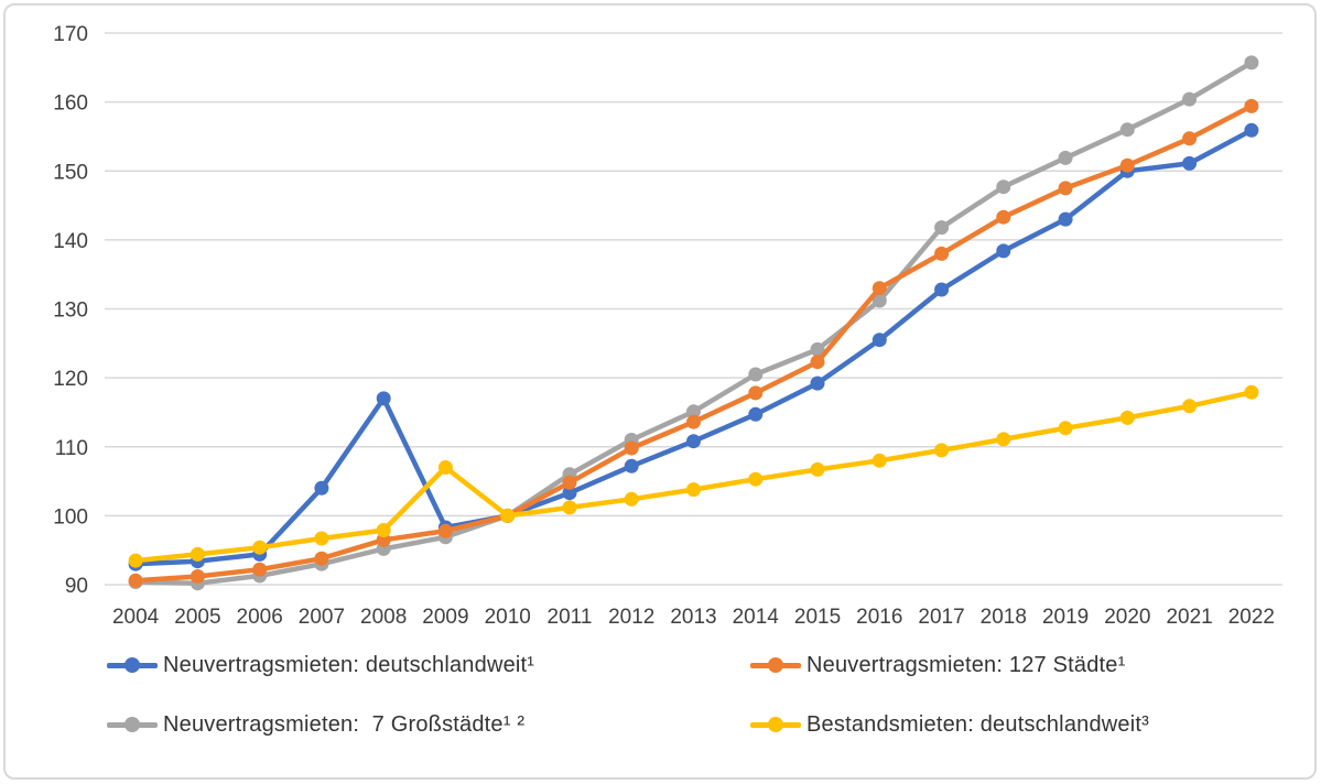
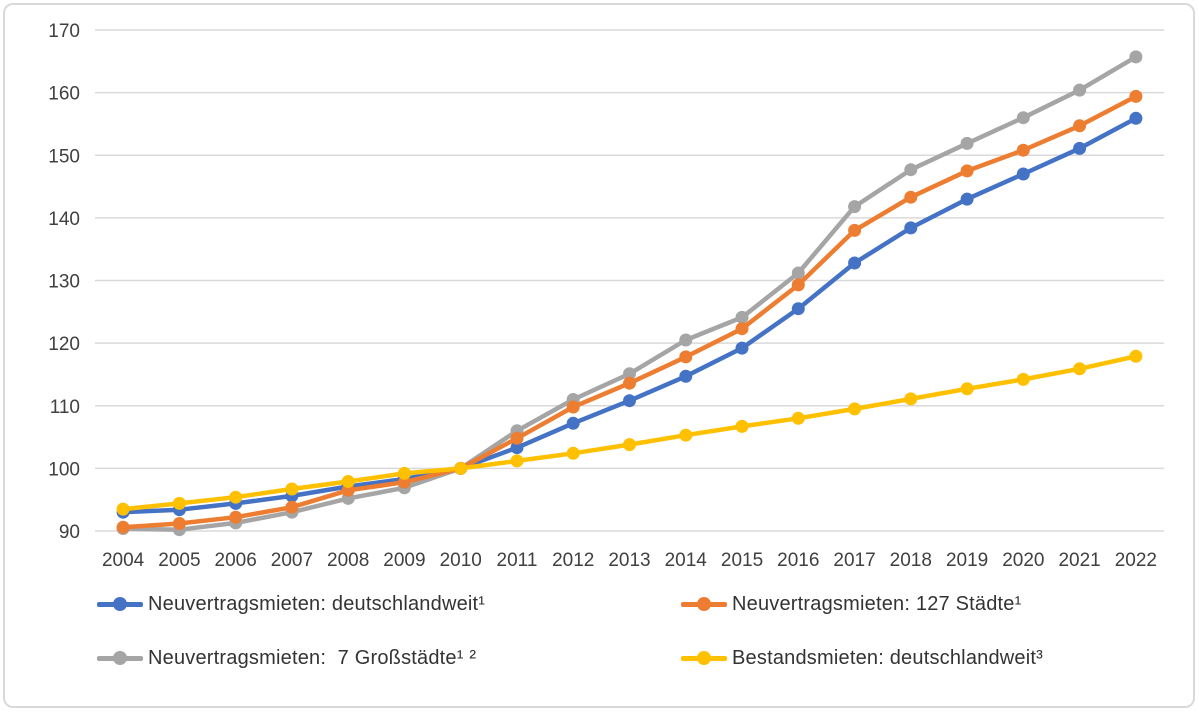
Neuvertragsmieten: deutschlandweit¹/2007: 104 -> 96
Neuvertragsmieten: deutschlandweit¹/2008: 117 -> 97
Bestandsmieten: deutschlandweit³/2009: 107 -> 99
Neuvertragsmieten: 127 Städte¹/2016: 133 -> 129
Neuvertragsmieten: deutschlandweit¹/2020: 150 -> 147
